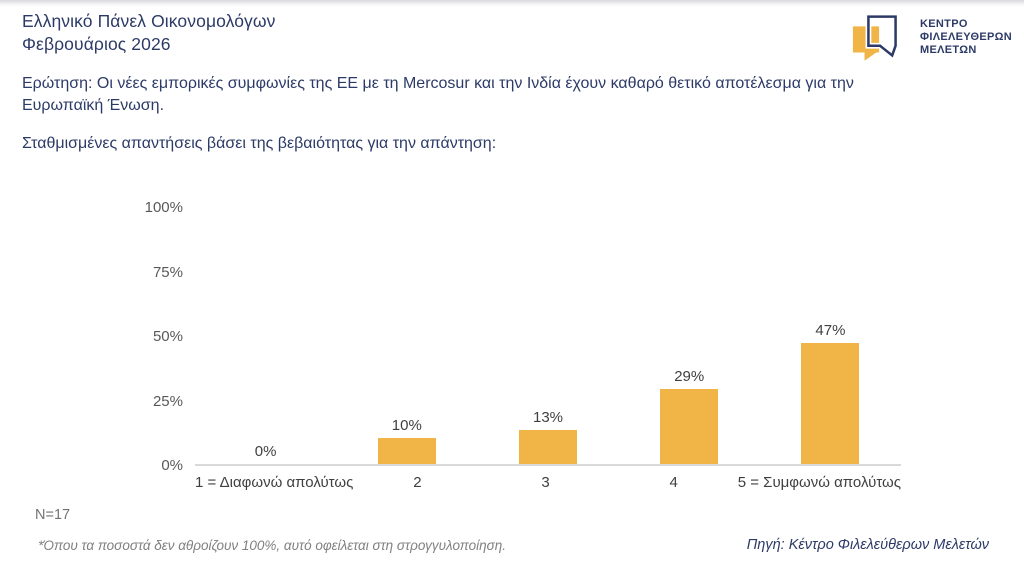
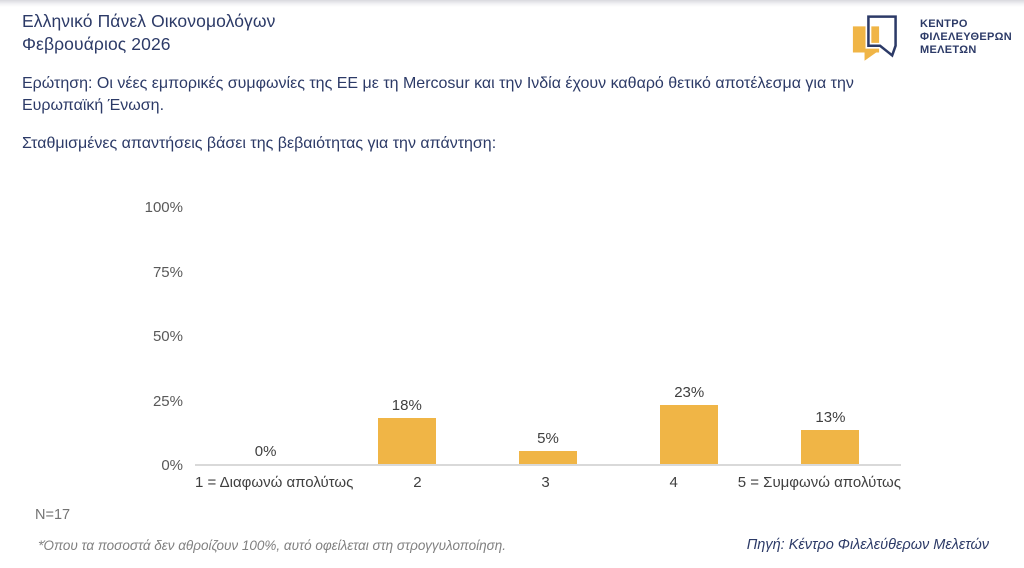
2: 10% -> 18%
3: 13% -> 5%
4: 29% -> 23%
5 = Συμφωνώ απολύτως: 47% -> 13%
